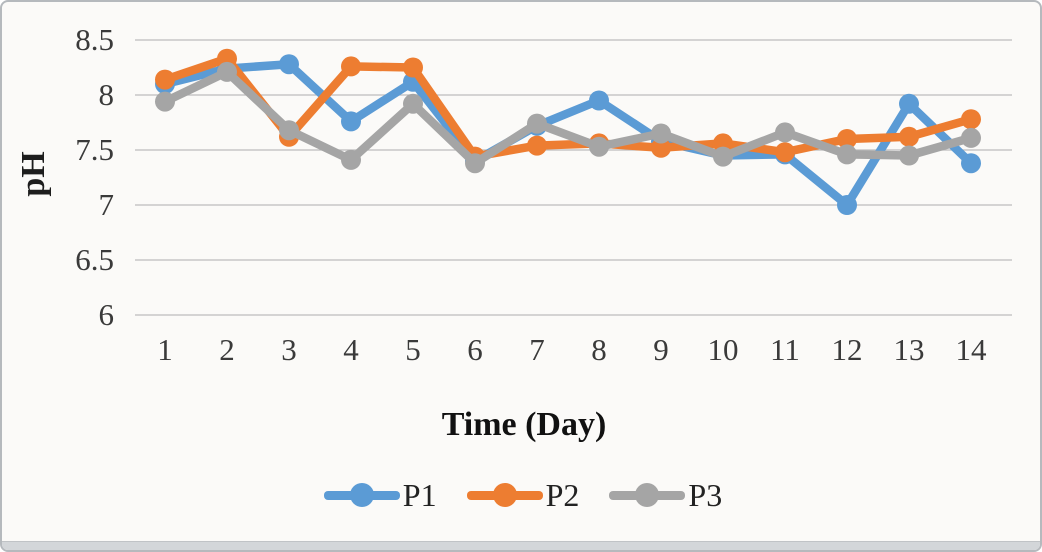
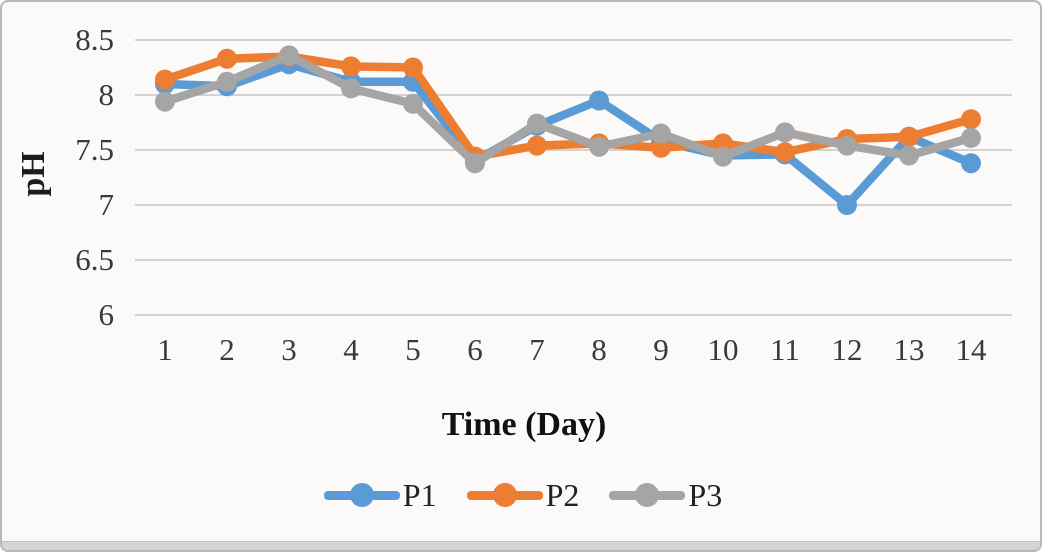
P1/2: 8.24 -> 8.08
P3/2: 8.21 -> 8.12
P2/3: 7.62 -> 8.35
P3/3: 7.68 -> 8.36
P1/4: 7.76 -> 8.12
P3/4: 7.41 -> 8.06
P3/12: 7.46 -> 7.54
P1/13: 7.92 -> 7.62
